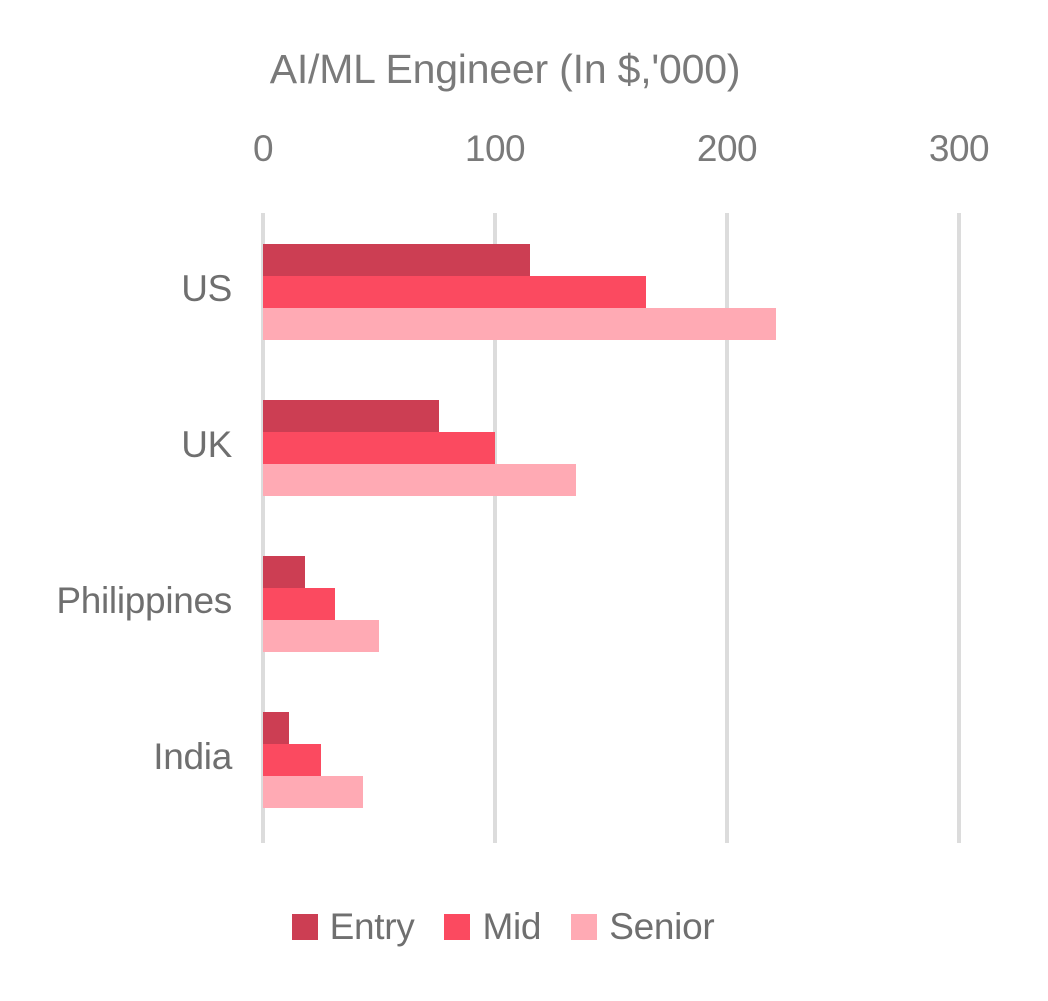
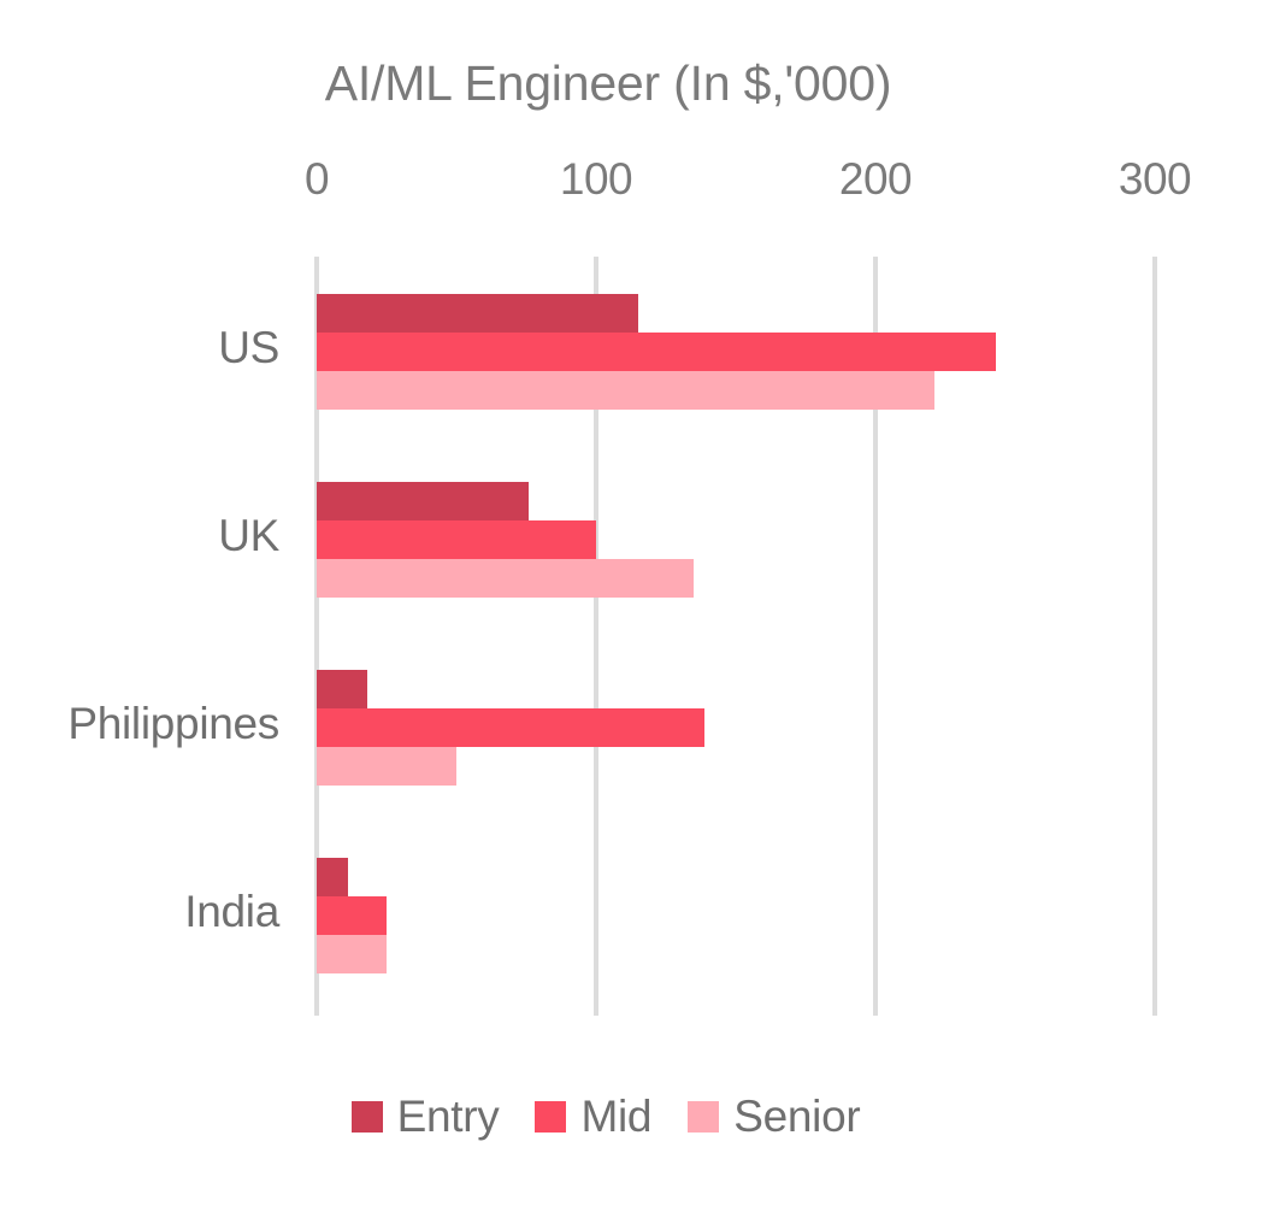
Mid/US: 165 -> 243
Mid/Philippines: 31 -> 139
Senior/India: 43 -> 25
